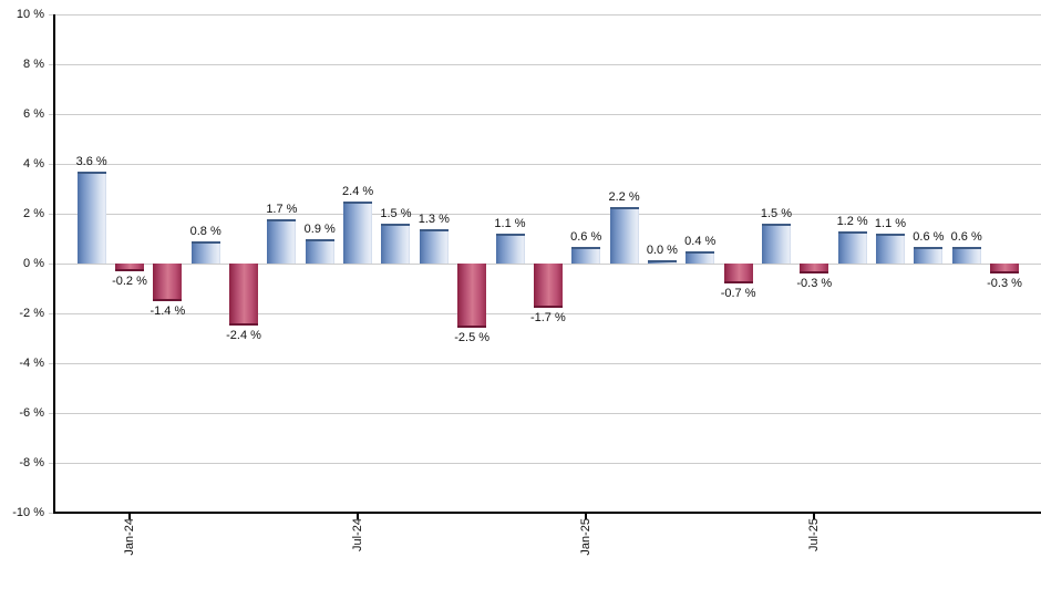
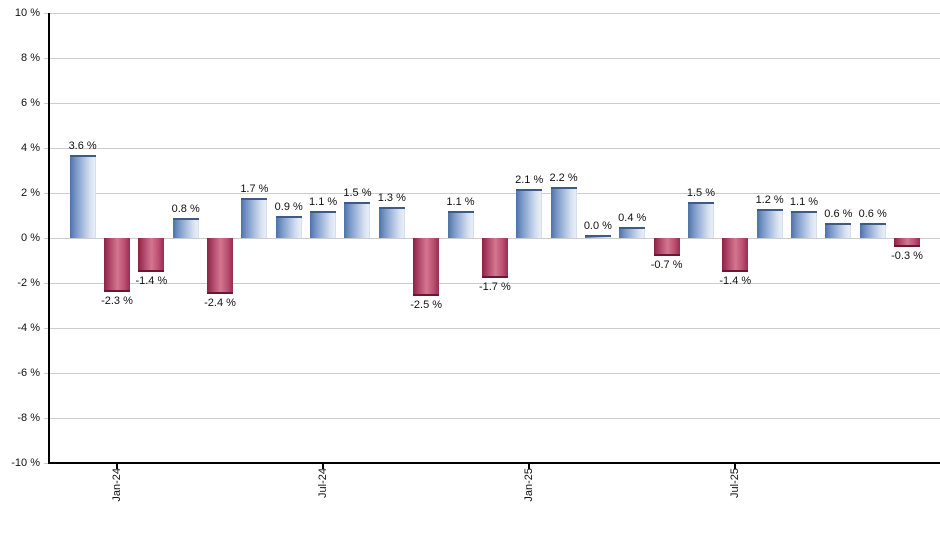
Jan-24: -0.2 -> -2.3
Jul-24: 2.4 -> 1.1
Jan-25: 0.6 -> 2.1
Jul-25: -0.3 -> -1.4
